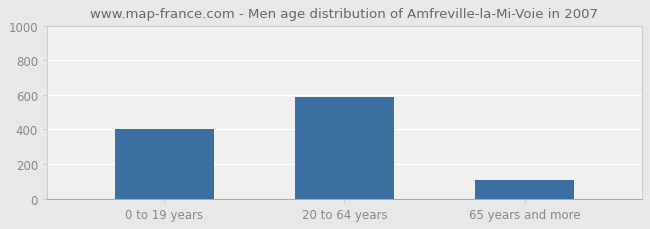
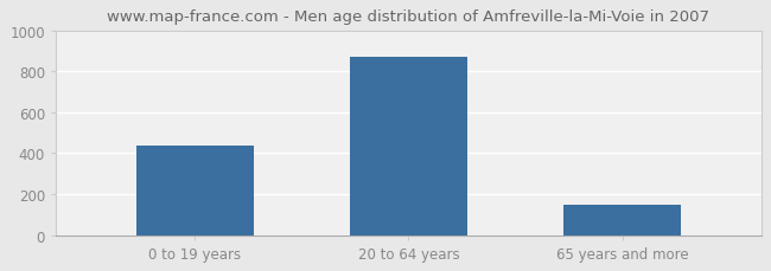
0 to 19 years: 400 -> 440
20 to 64 years: 590 -> 870
65 years and more: 110 -> 150
